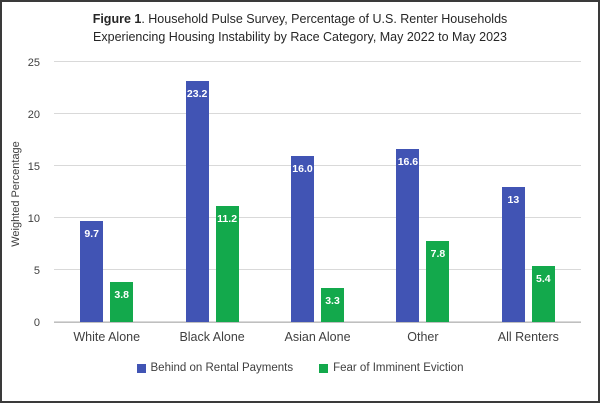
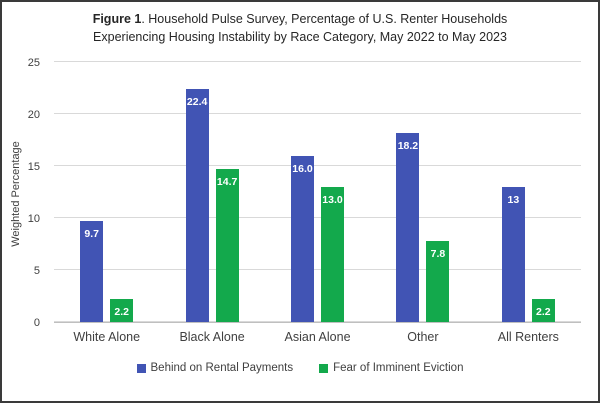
Fear of Imminent Eviction/White Alone: 3.8 -> 2.2
Behind on Rental Payments/Black Alone: 23.2 -> 22.4
Fear of Imminent Eviction/Black Alone: 11.2 -> 14.7
Fear of Imminent Eviction/Asian Alone: 3.3 -> 13.0
Behind on Rental Payments/Other: 16.6 -> 18.2
Fear of Imminent Eviction/All Renters: 5.4 -> 2.2
